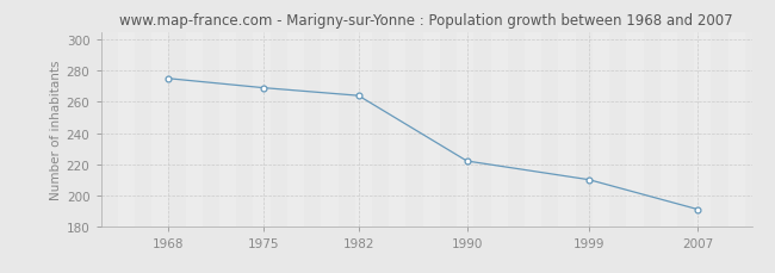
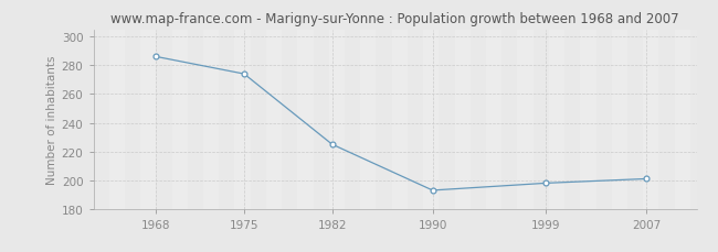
1968: 275 -> 286
1975: 269 -> 274
1982: 264 -> 225
1990: 222 -> 193
1999: 210 -> 198
2007: 191 -> 201
